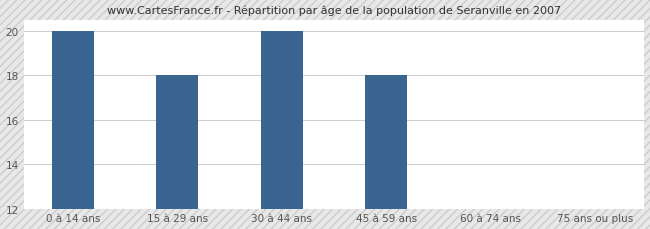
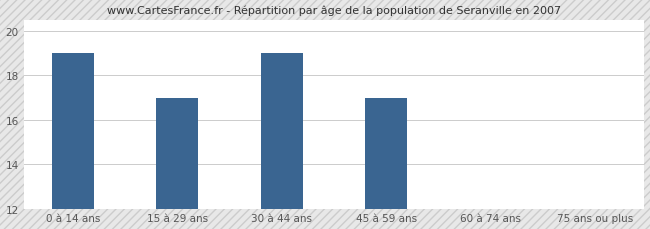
0 à 14 ans: 20 -> 19
15 à 29 ans: 18 -> 17
30 à 44 ans: 20 -> 19
45 à 59 ans: 18 -> 17
